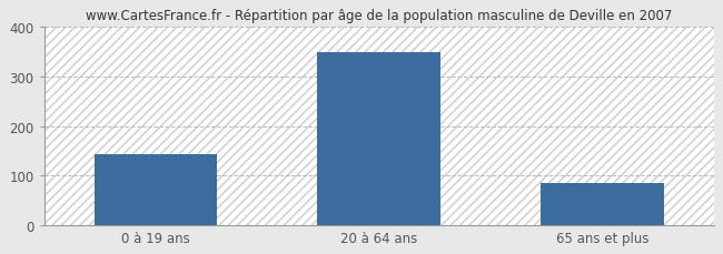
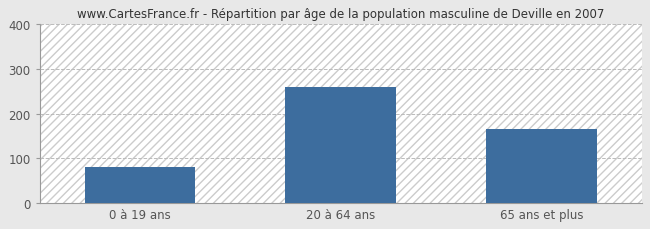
0 à 19 ans: 143 -> 80
20 à 64 ans: 350 -> 260
65 ans et plus: 85 -> 165
